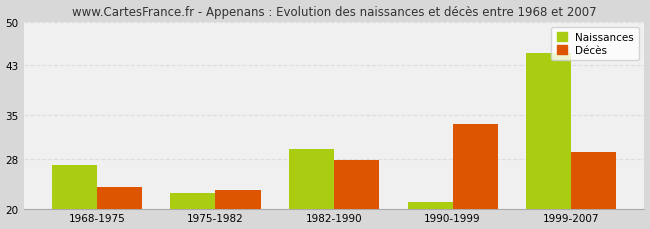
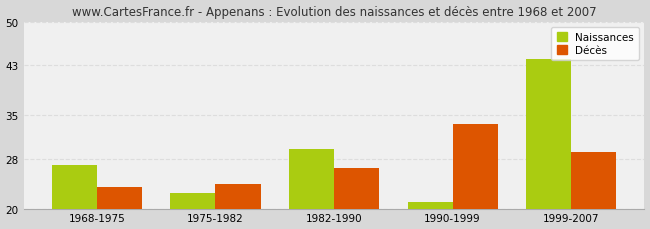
Décès/1975-1982: 23.0 -> 24.0
Décès/1982-1990: 27.8 -> 26.5
Naissances/1999-2007: 45.0 -> 44.0
